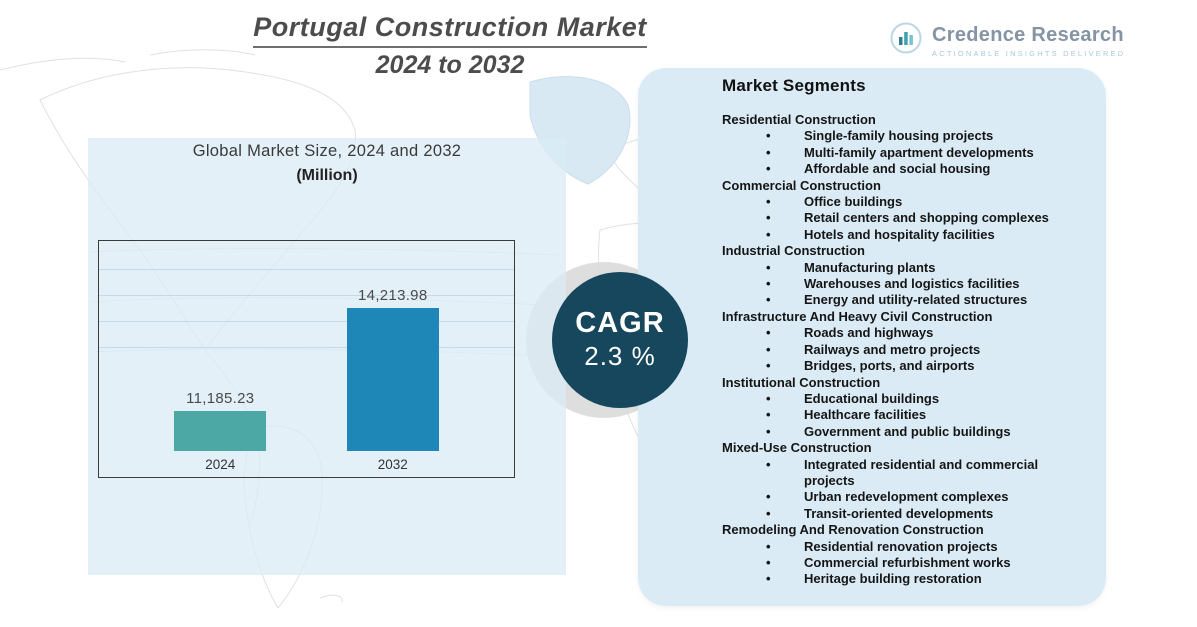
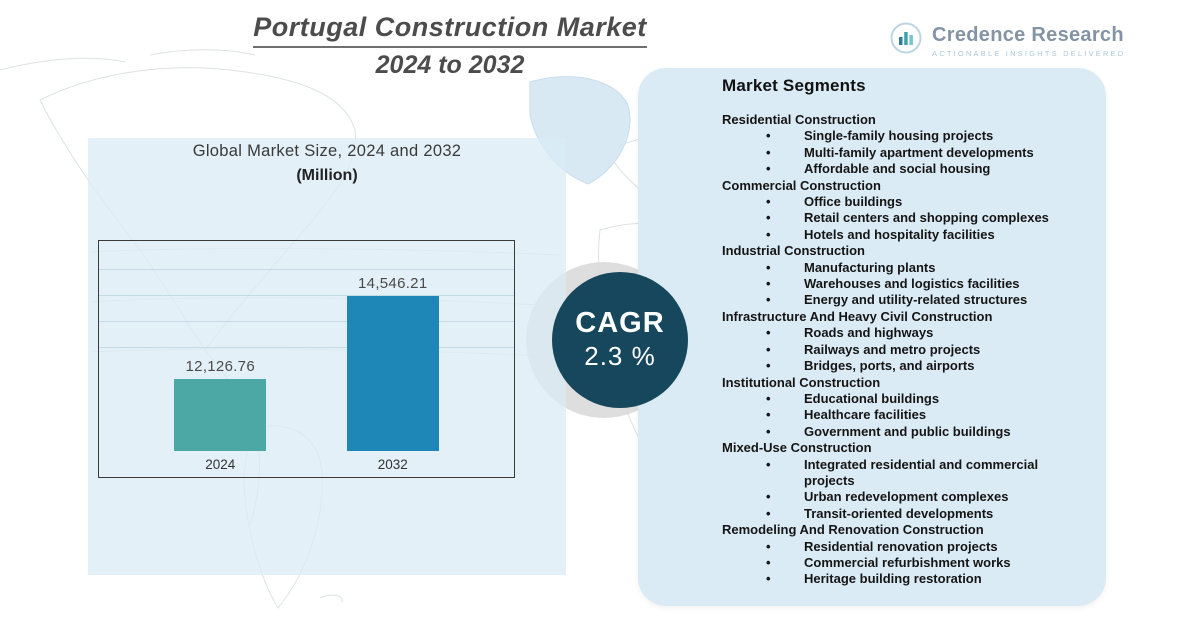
2024: 11,185.23 -> 12,126.76
2032: 14,213.98 -> 14,546.21
